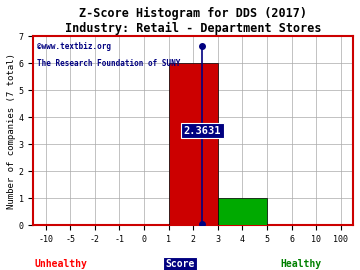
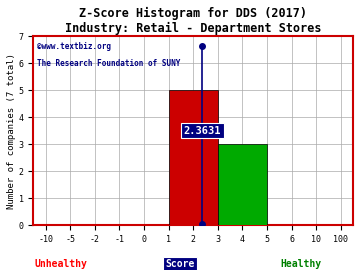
2: 6 -> 5
4: 1 -> 3
